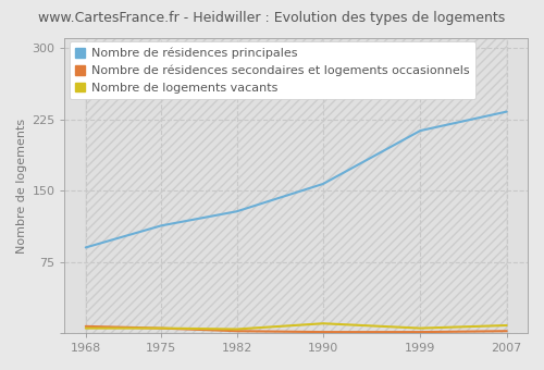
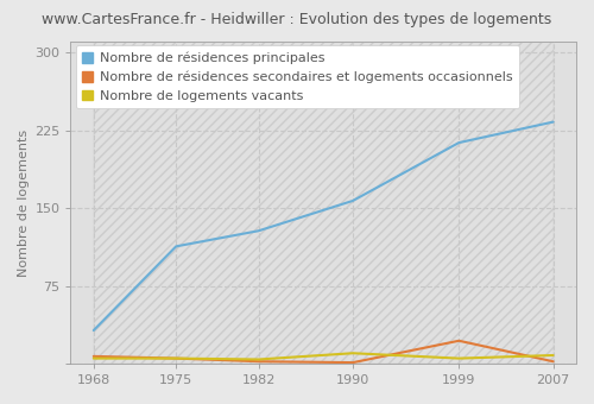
Nombre de résidences principales/1968: 90 -> 32
Nombre de résidences secondaires et logements occasionnels/1999: 1 -> 22
